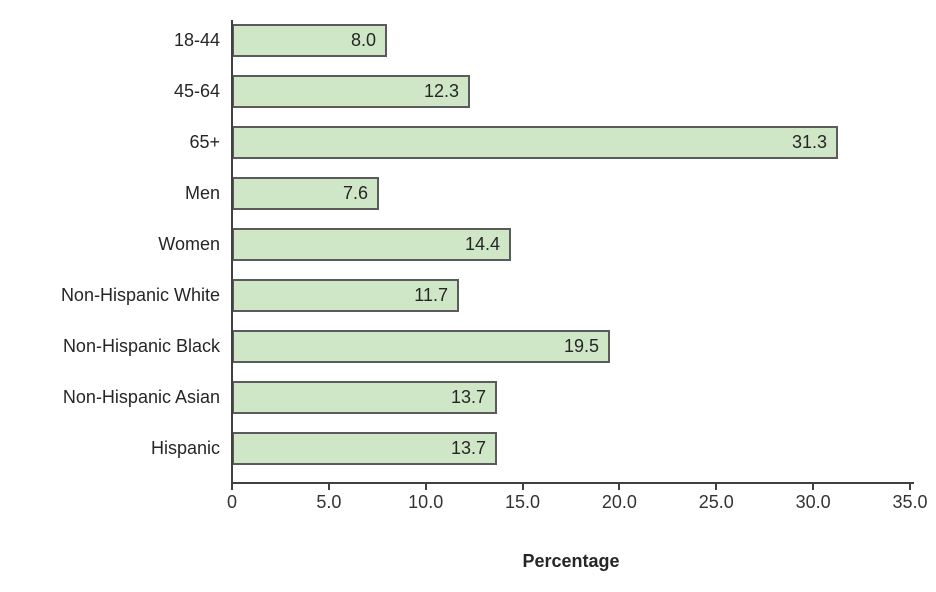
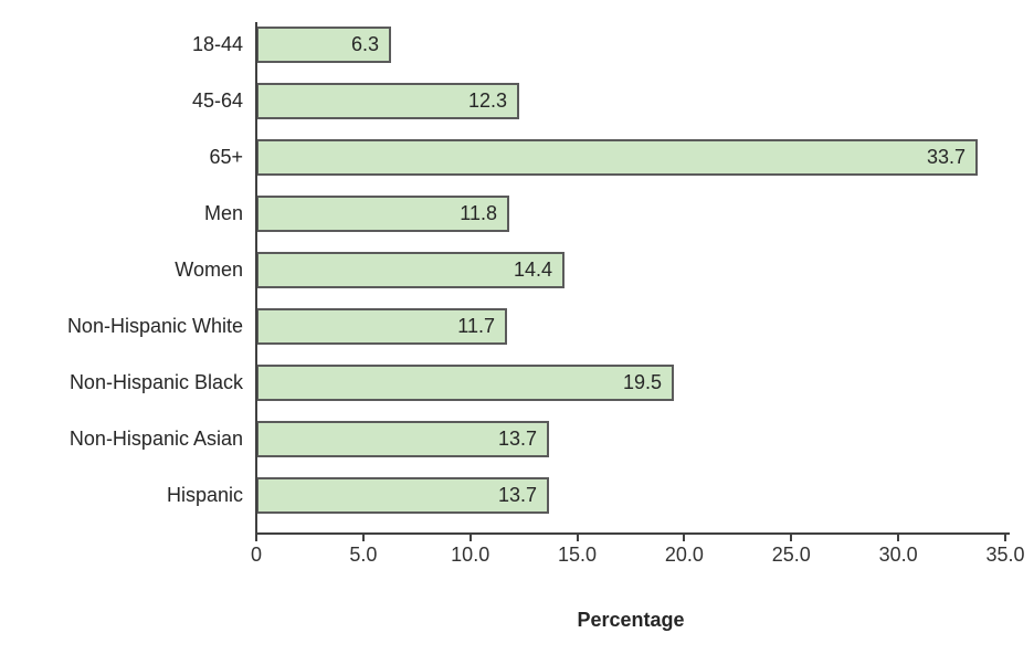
18-44: 8.0 -> 6.3
65+: 31.3 -> 33.7
Men: 7.6 -> 11.8
